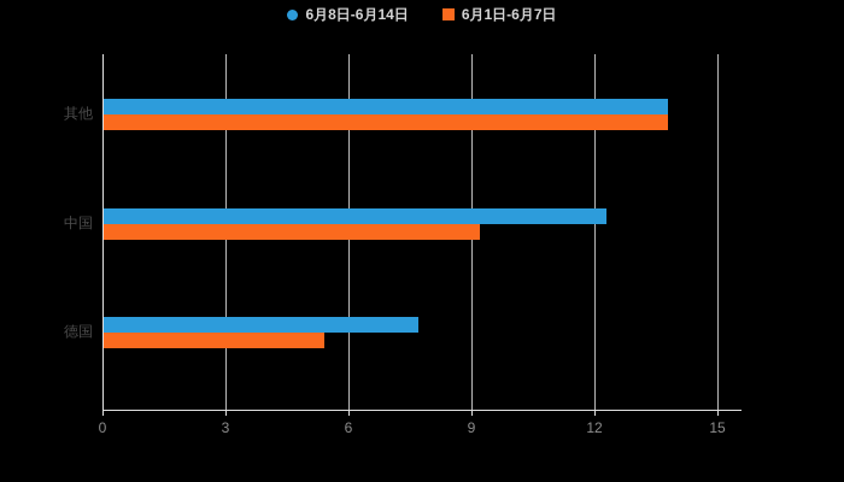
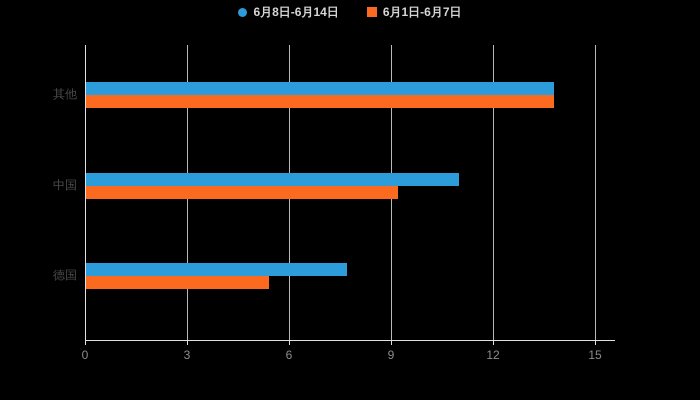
6月8日-6月14日/中国: 12.3 -> 11.0
